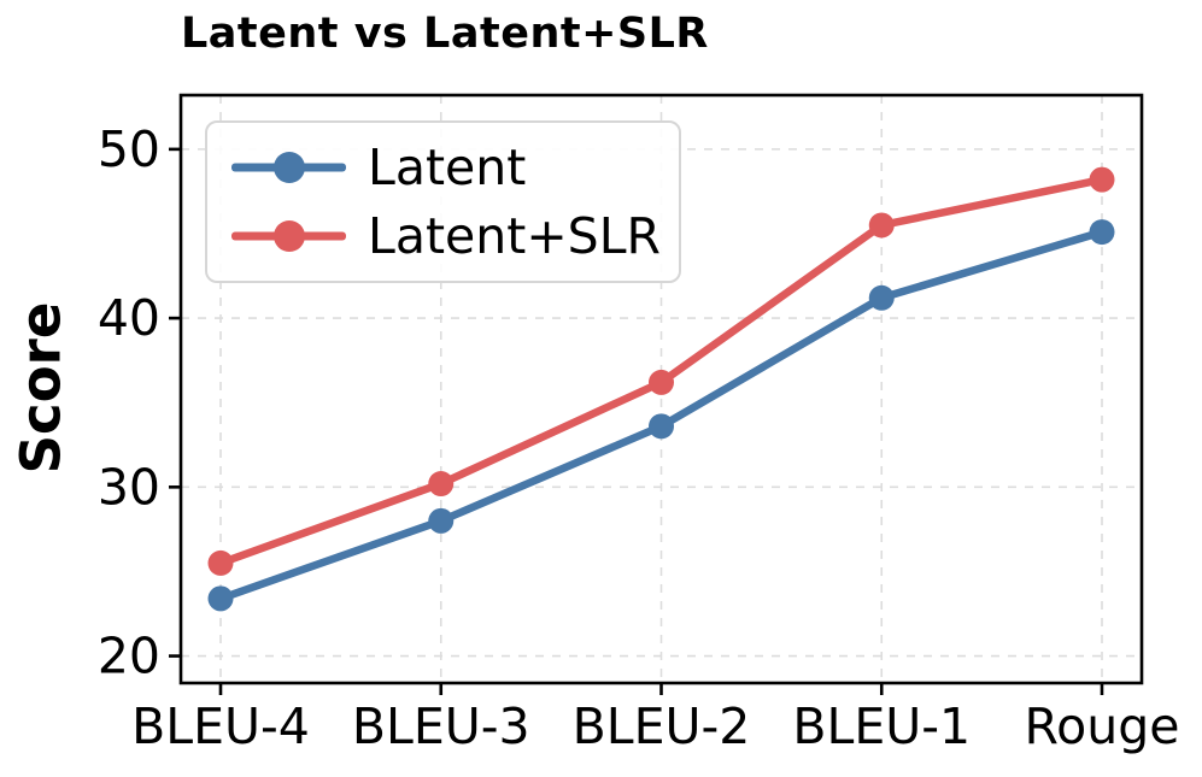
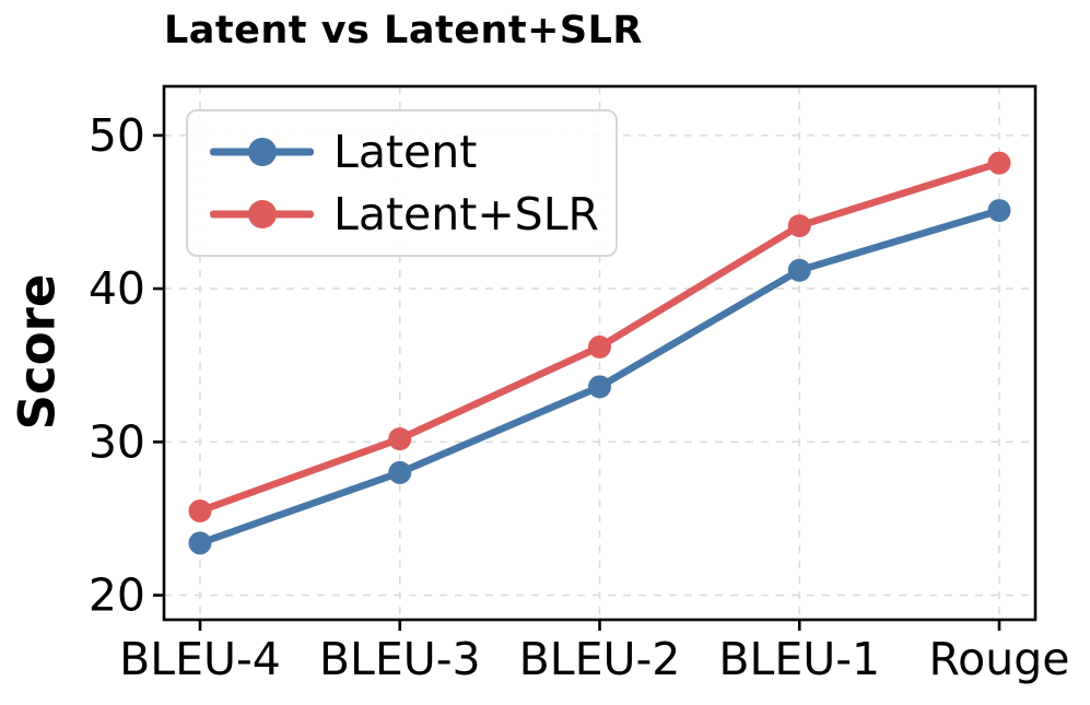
Latent+SLR/BLEU-1: 45.5 -> 44.1
